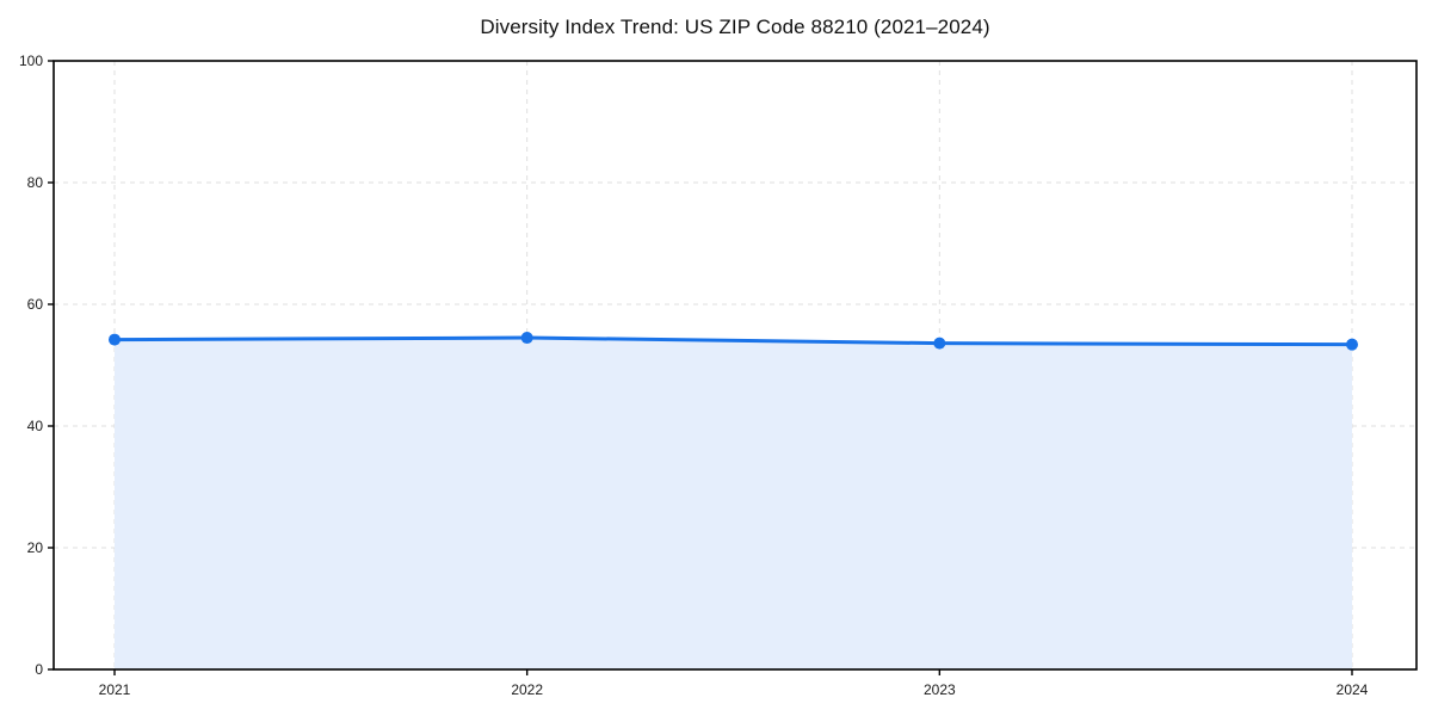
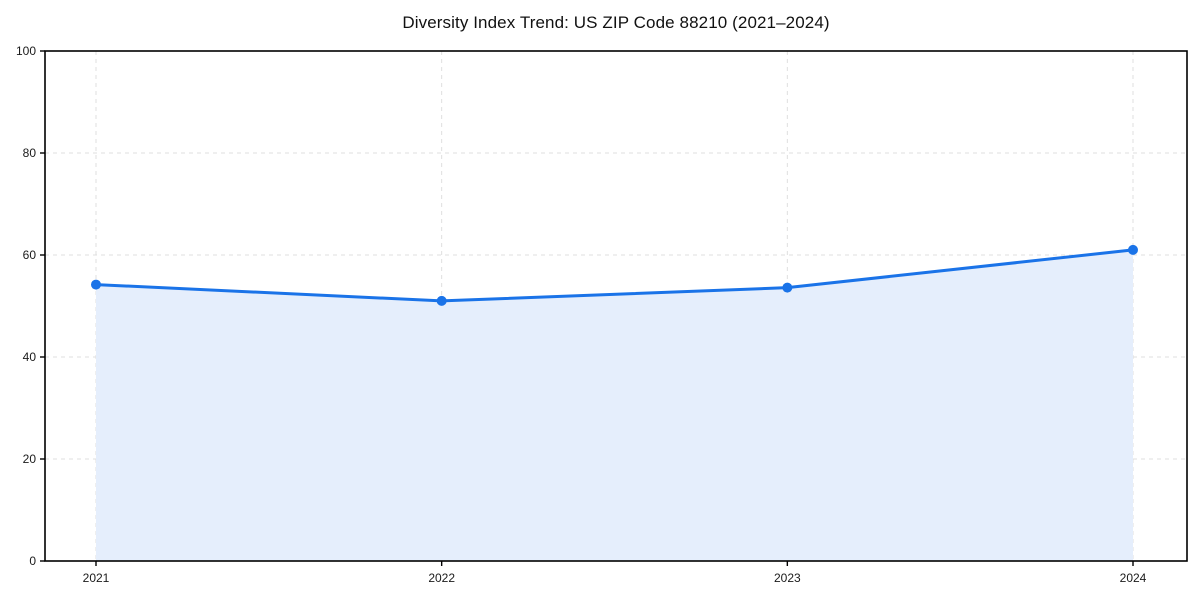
2022: 54 -> 51
2024: 53 -> 61
